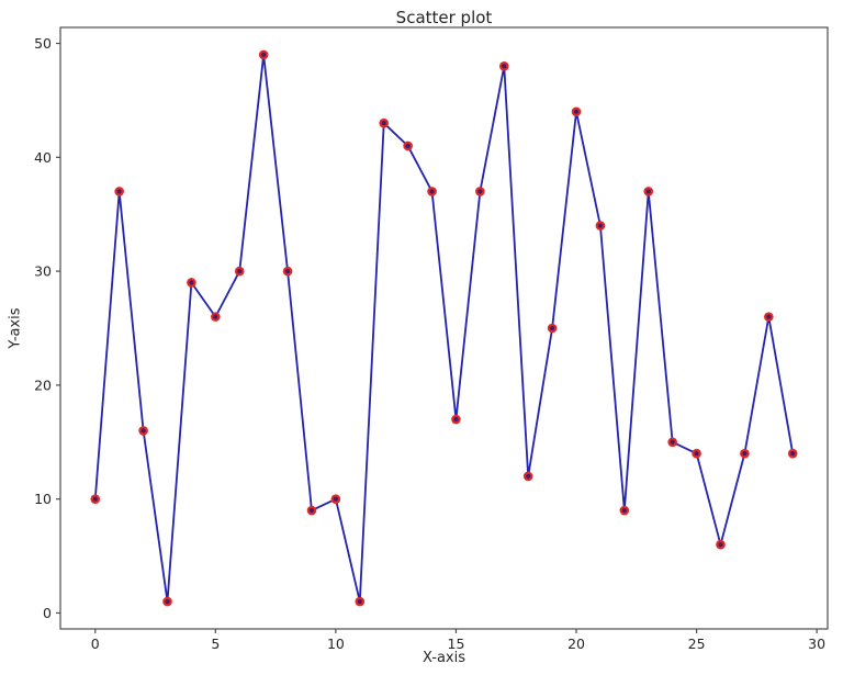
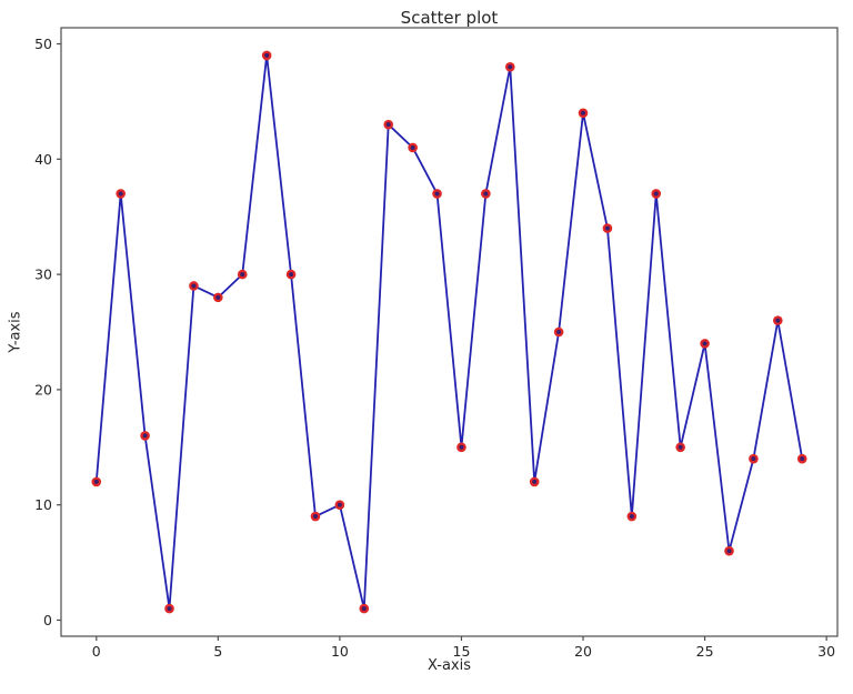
0: 10 -> 12
5: 26 -> 28
15: 17 -> 15
25: 14 -> 24
